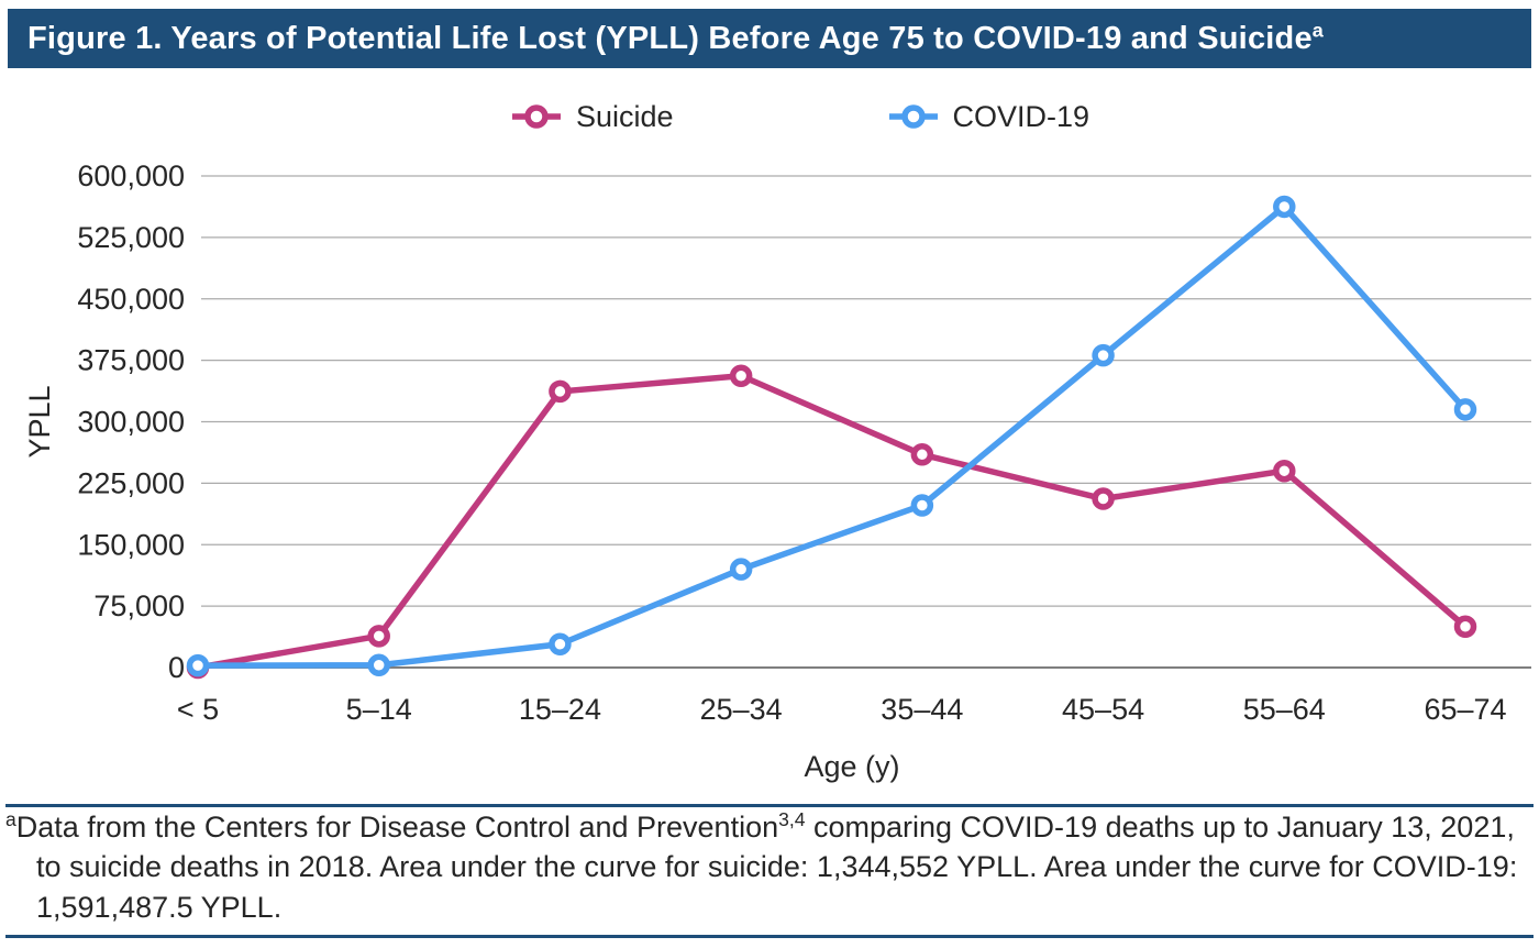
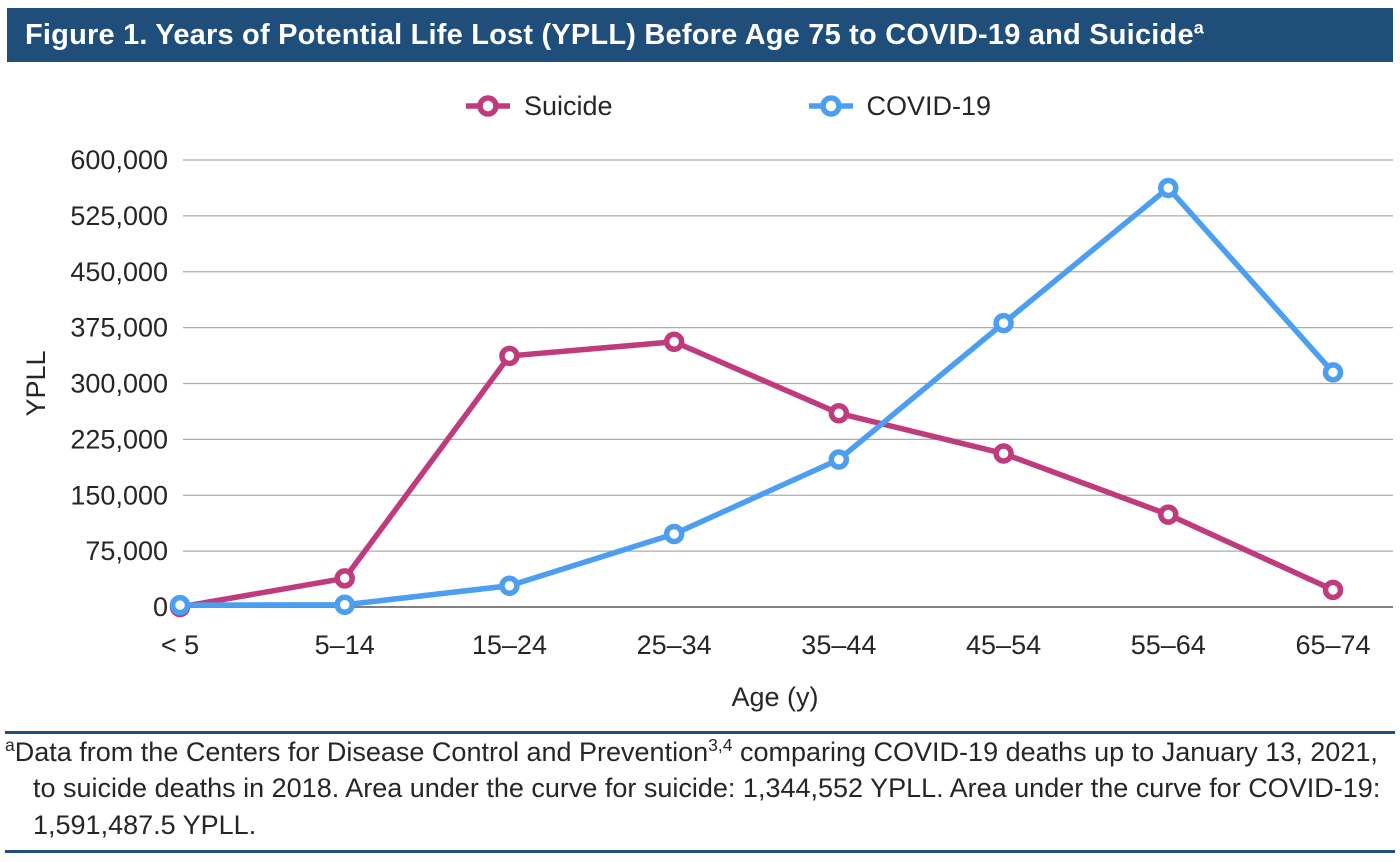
COVID-19/25–34: 120000 -> 100000
Suicide/55–64: 240000 -> 120000
Suicide/65–74: 50000 -> 20000
